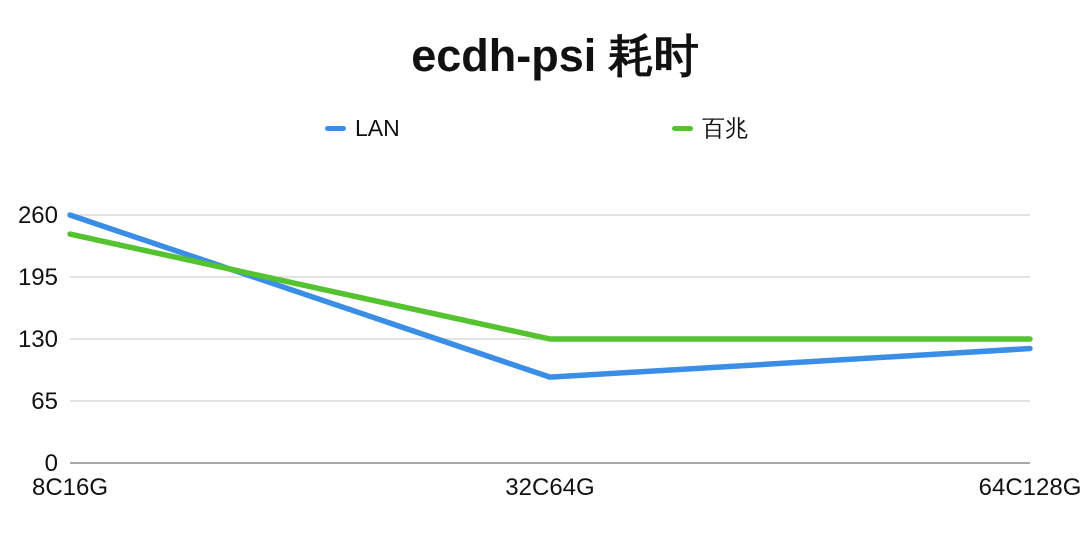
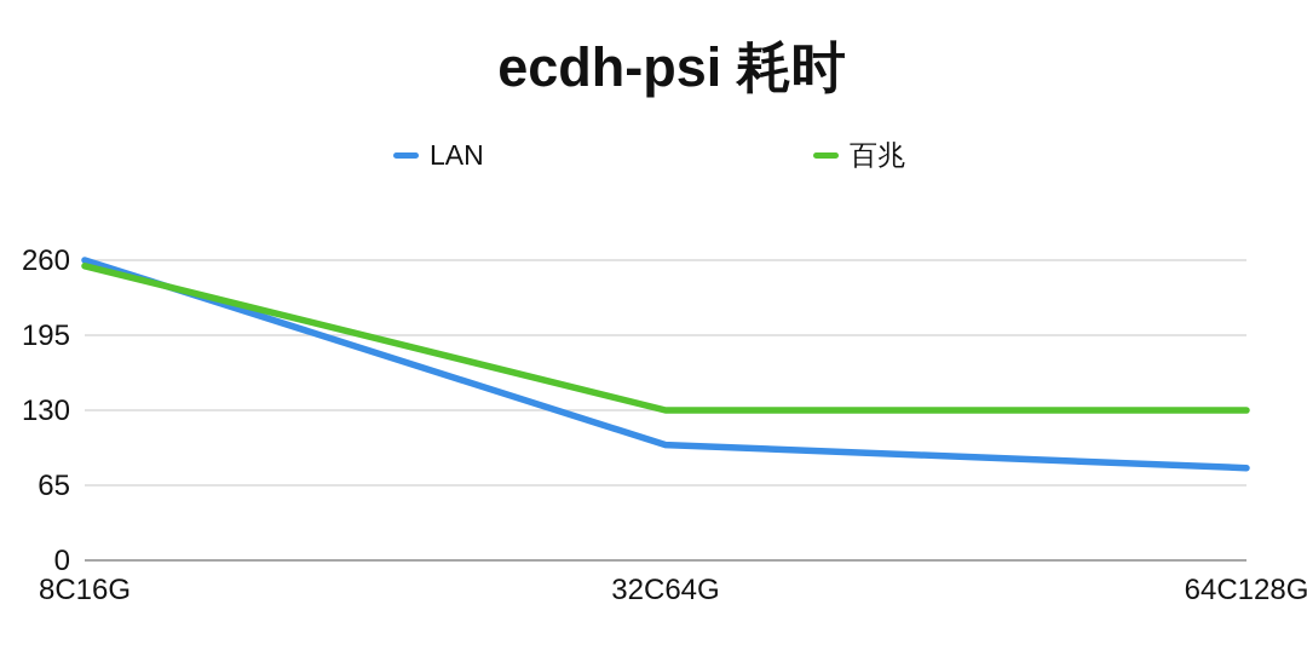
百兆/8C16G: 240 -> 260
LAN/32C64G: 90 -> 100
LAN/64C128G: 120 -> 80
